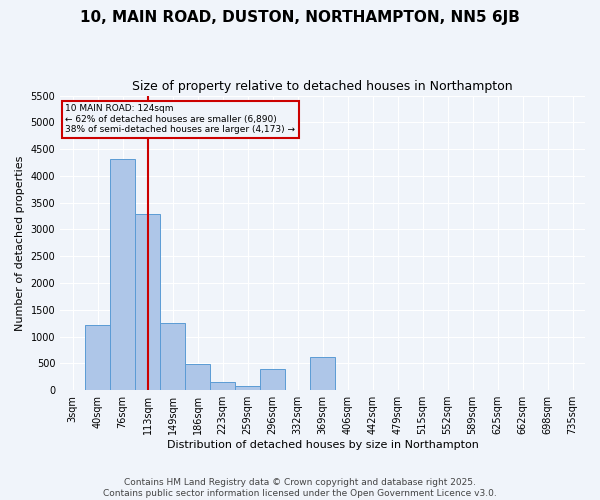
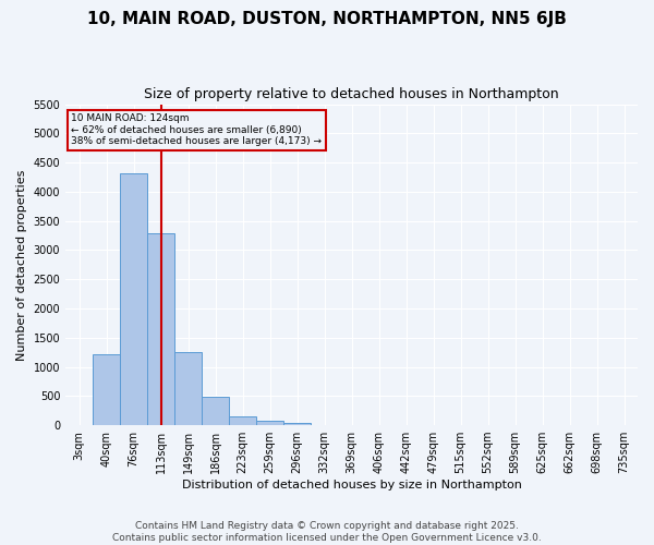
296sqm: 400 -> 40
369sqm: 620 -> 0
